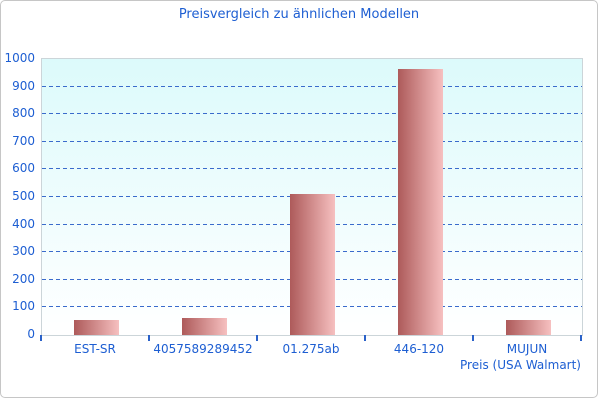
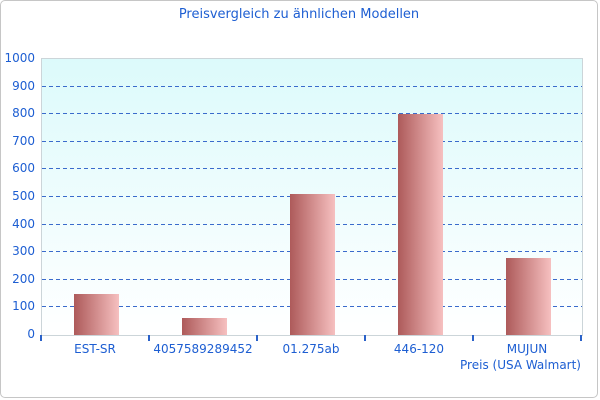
EST-SR: 60 -> 150
446-120: 960 -> 800
MUJUN: 50 -> 280
